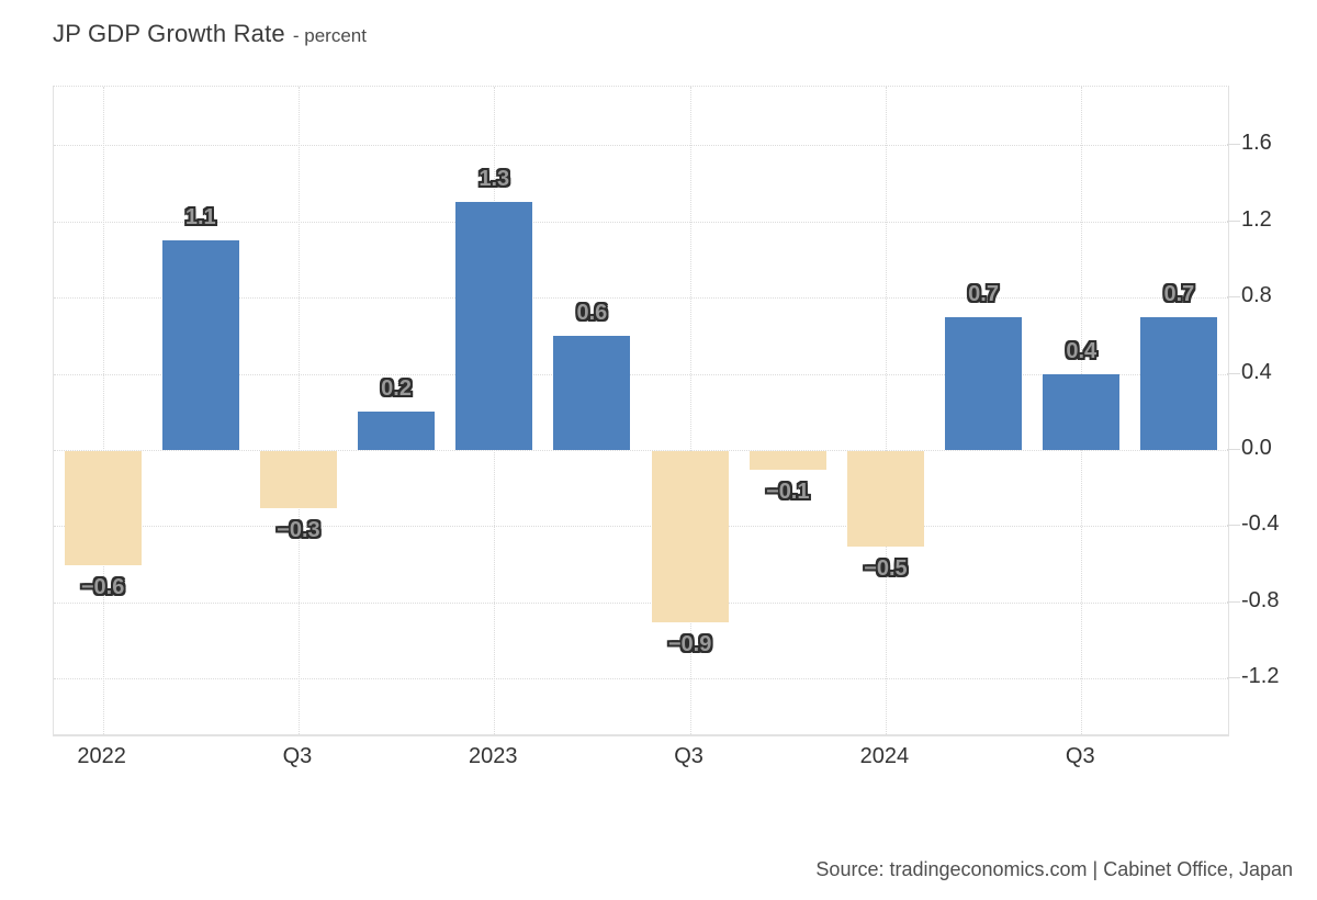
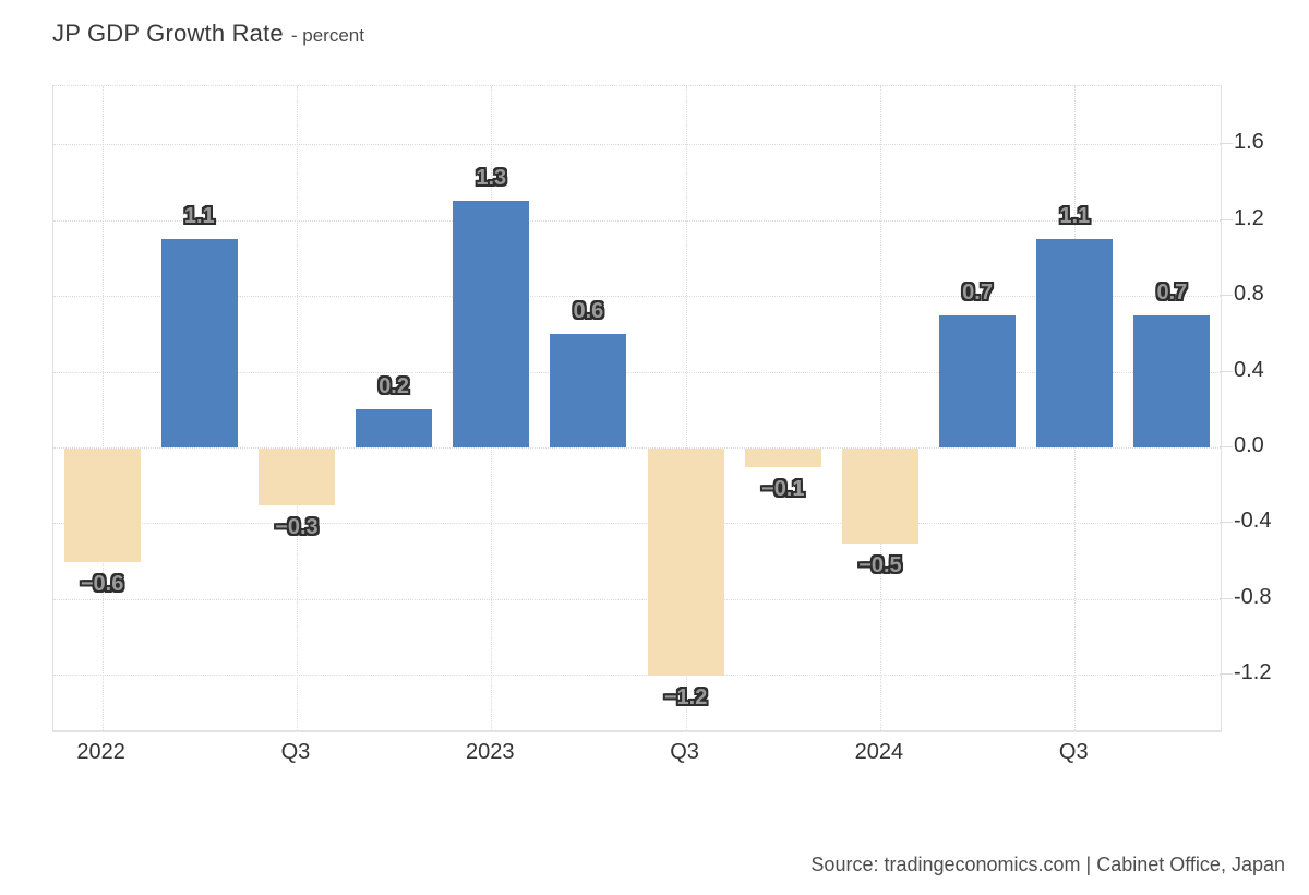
Q3 2023: −0.9 -> −1.2
Q3 2024: 0.4 -> 1.1
